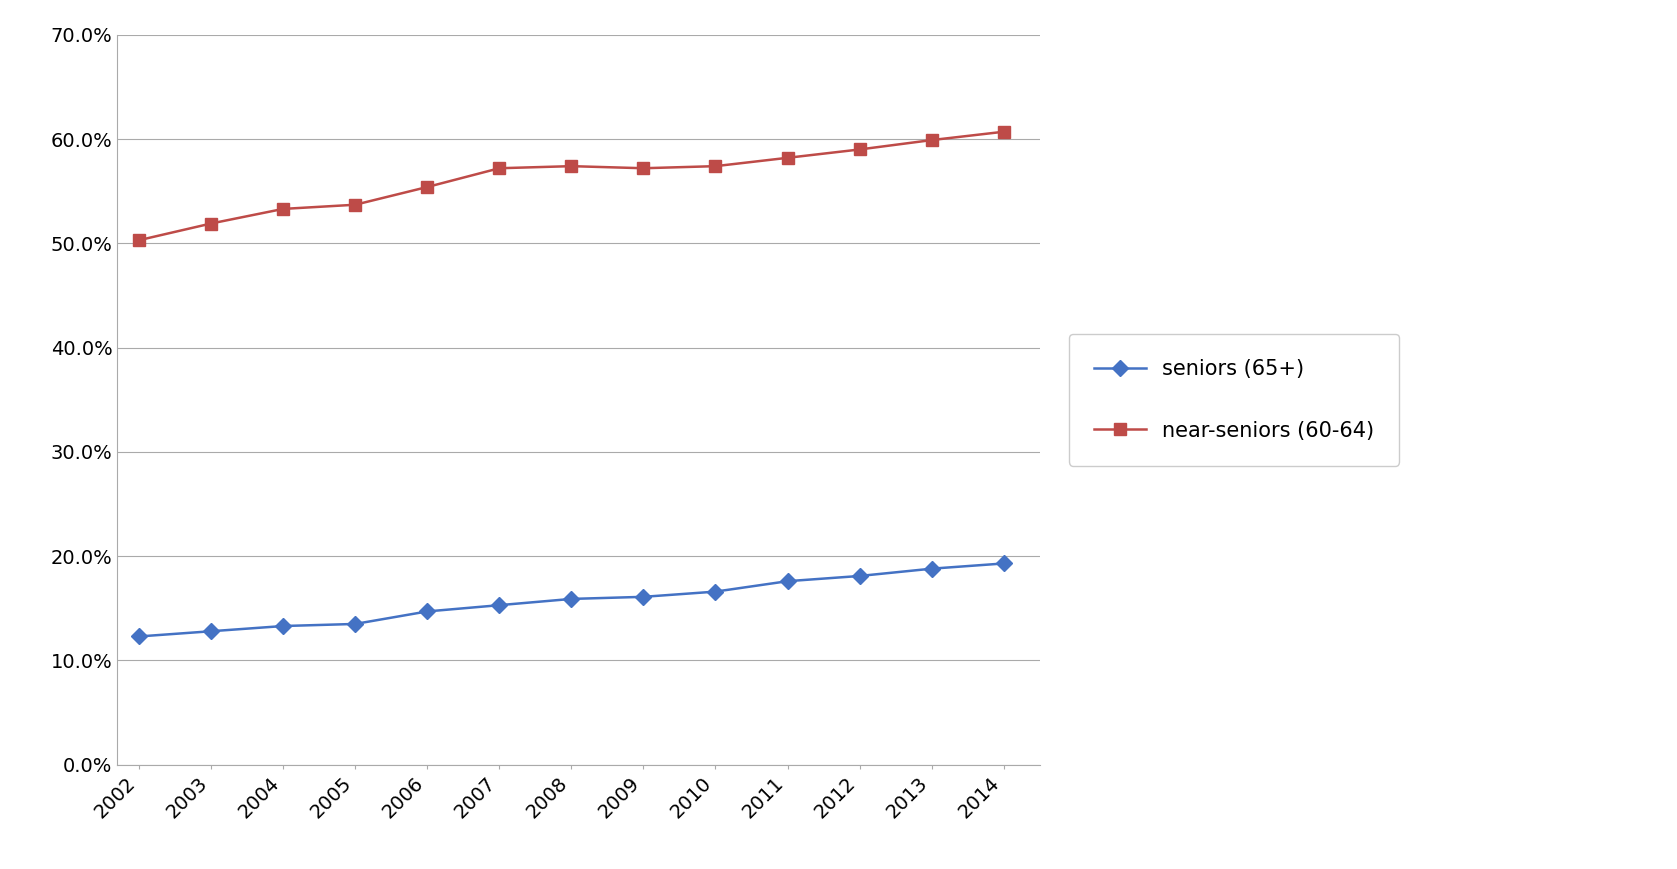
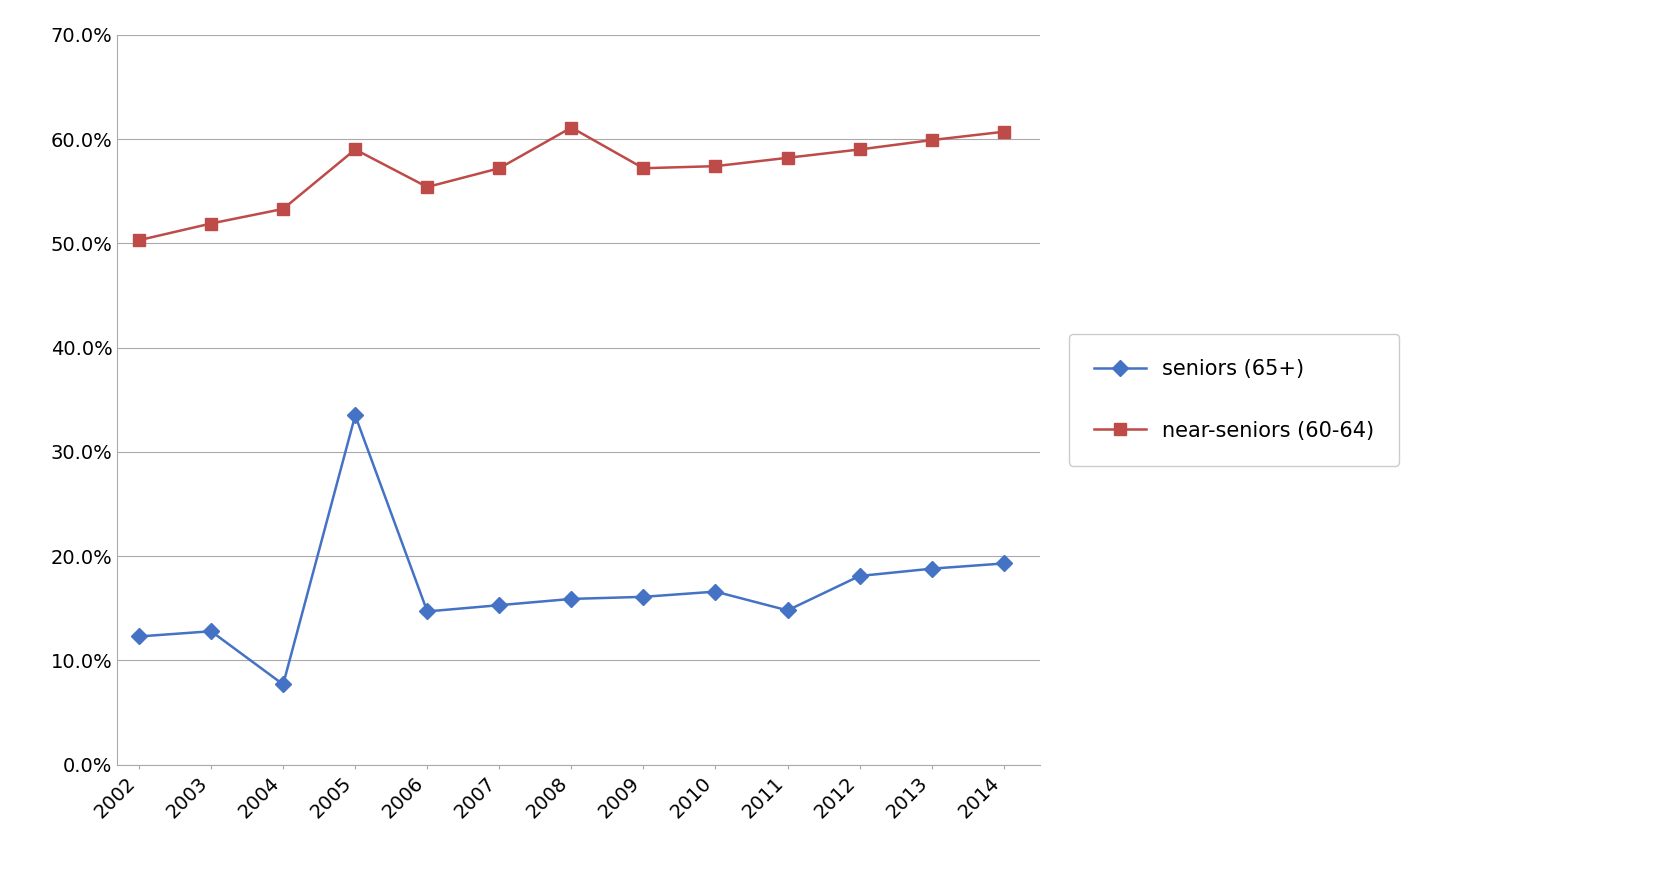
seniors (65+)/2004: 13.3% -> 7.7%
seniors (65+)/2005: 13.5% -> 33.5%
near-seniors (60-64)/2005: 53.7% -> 59.0%
near-seniors (60-64)/2008: 57.4% -> 61.1%
seniors (65+)/2011: 17.6% -> 14.8%
